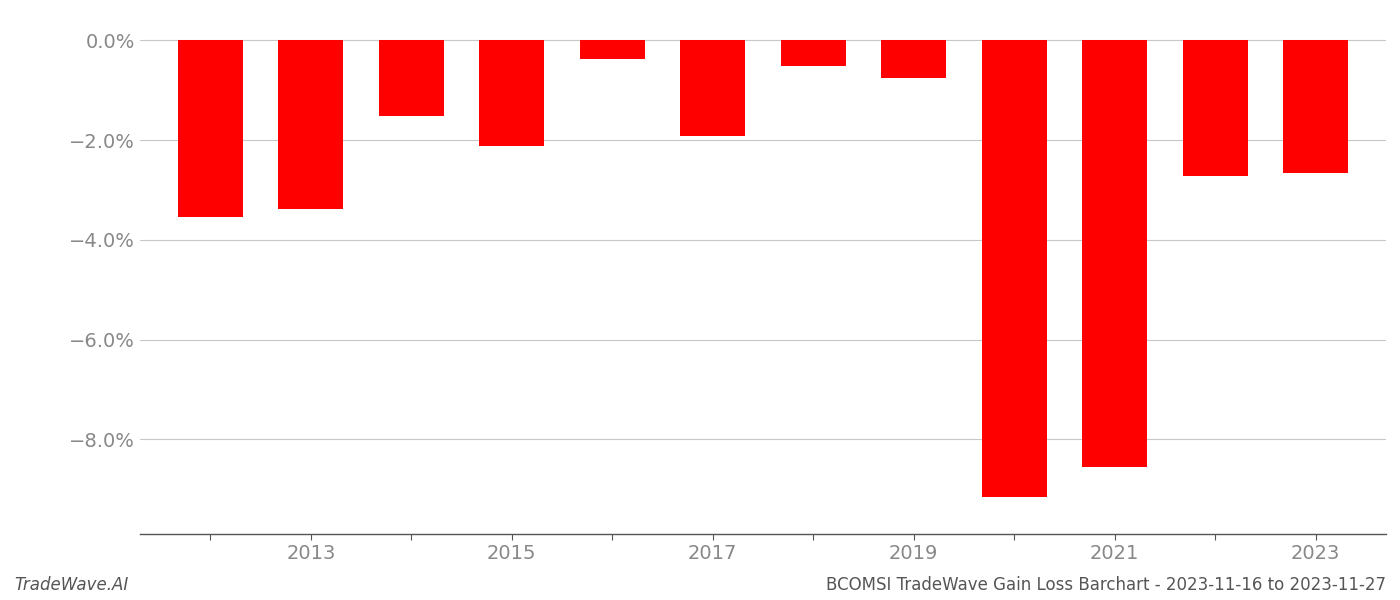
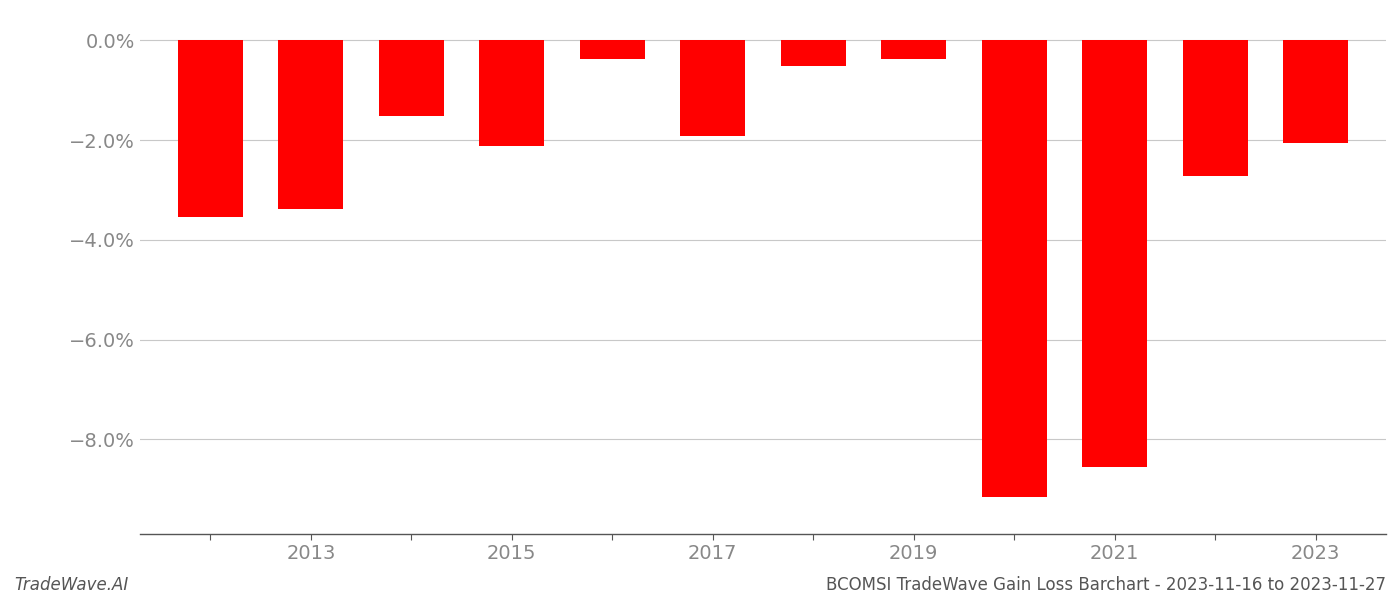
2019: -0.75% -> -0.38%
2023: -2.65% -> -2.05%
